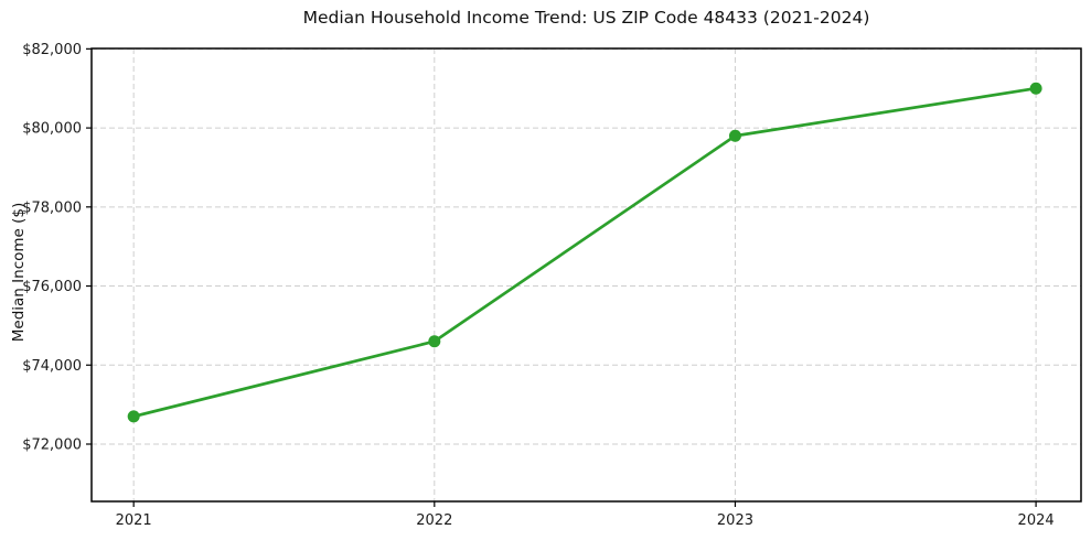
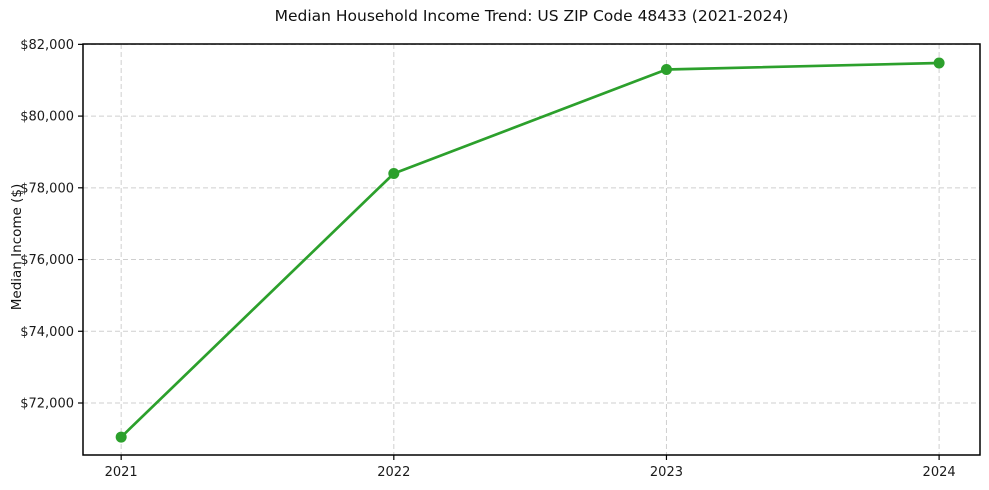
2021: $72700 -> $71000
2022: $74600 -> $78400
2023: $79800 -> $81300
2024: $81000 -> $81500
